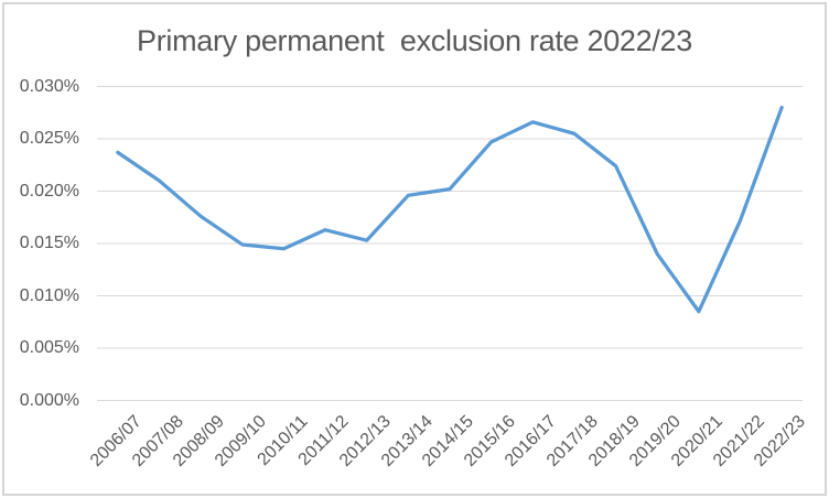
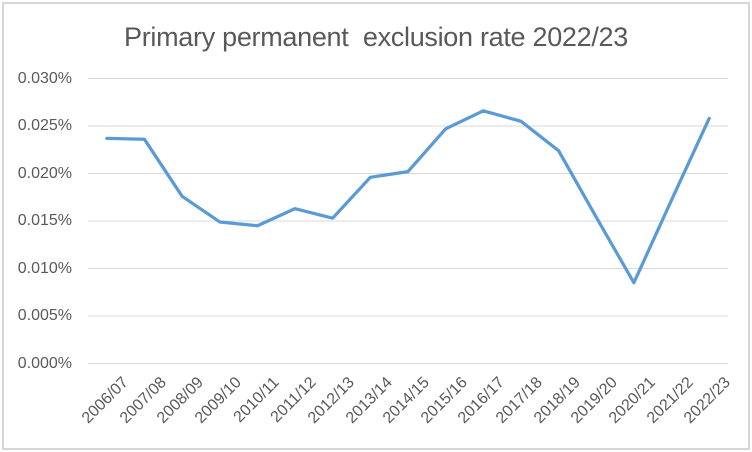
2007/08: 0.021% -> 0.024%
2019/20: 0.014% -> 0.015%
2022/23: 0.028% -> 0.026%
